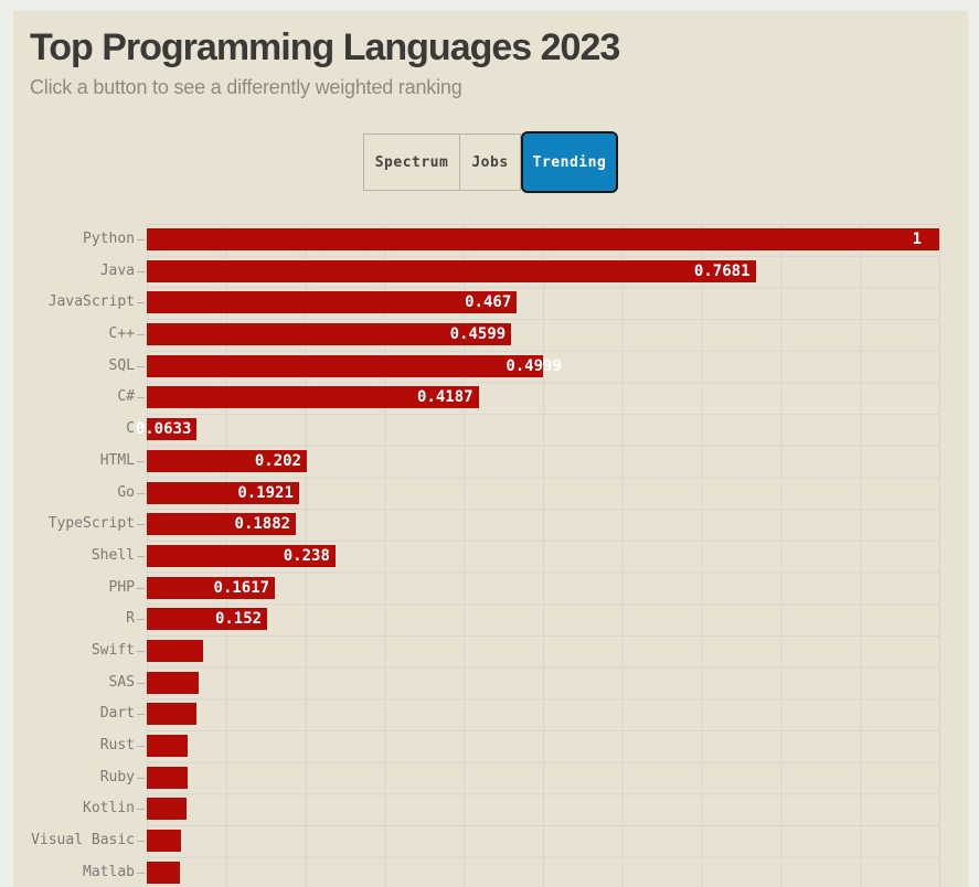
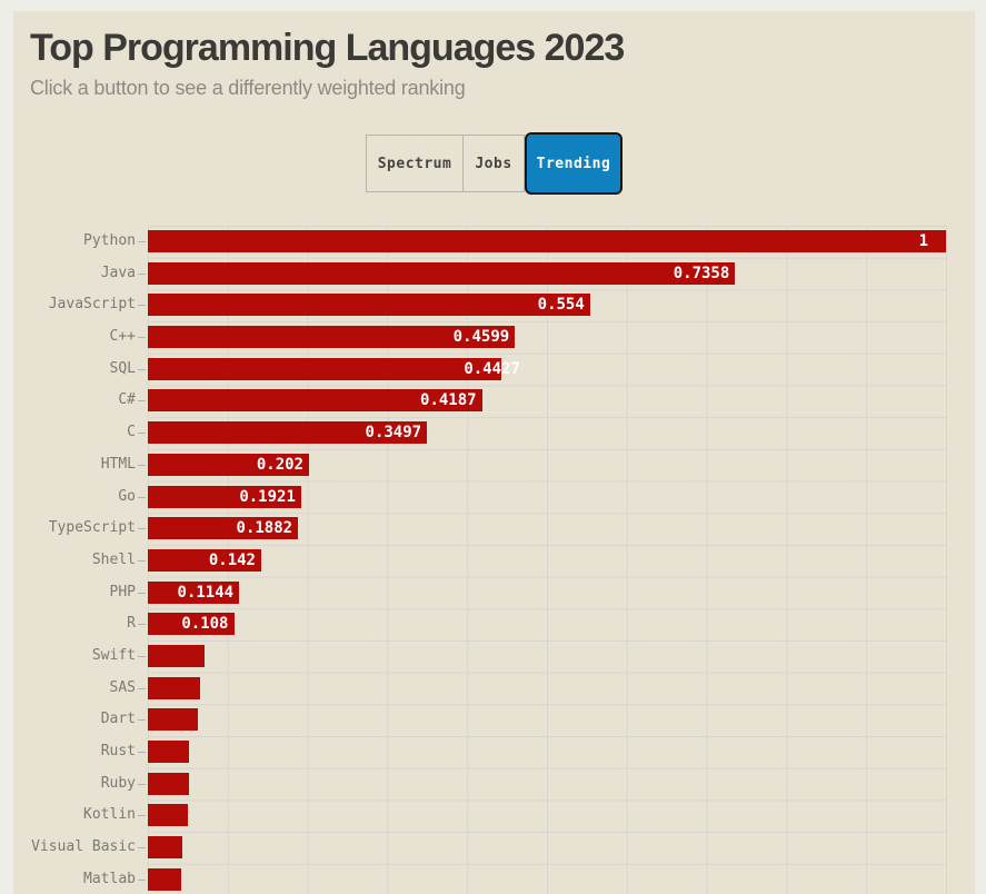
Java: 0.7681 -> 0.7358
JavaScript: 0.467 -> 0.554
SQL: 0.4999 -> 0.4427
C: 0.0633 -> 0.3497
Shell: 0.238 -> 0.142
PHP: 0.1617 -> 0.1144
R: 0.152 -> 0.108
